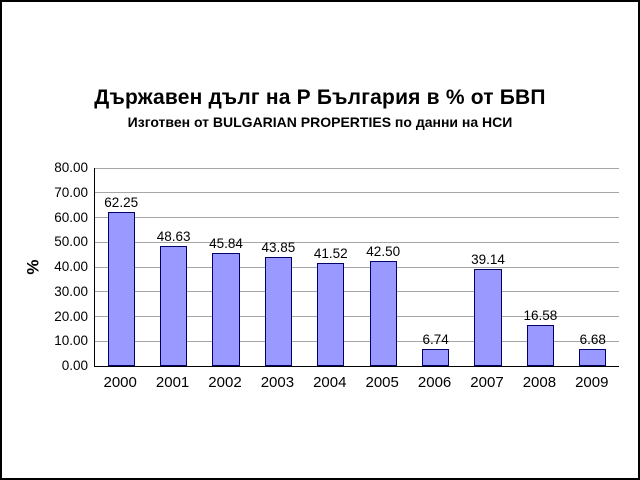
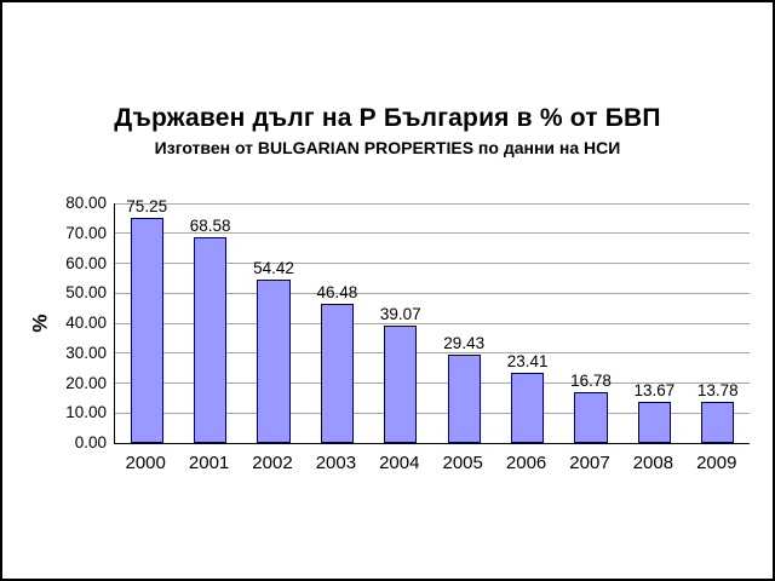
2000: 62.25 -> 75.25
2001: 48.63 -> 68.58
2002: 45.84 -> 54.42
2003: 43.85 -> 46.48
2004: 41.52 -> 39.07
2005: 42.50 -> 29.43
2006: 6.74 -> 23.41
2007: 39.14 -> 16.78
2008: 16.58 -> 13.67
2009: 6.68 -> 13.78
